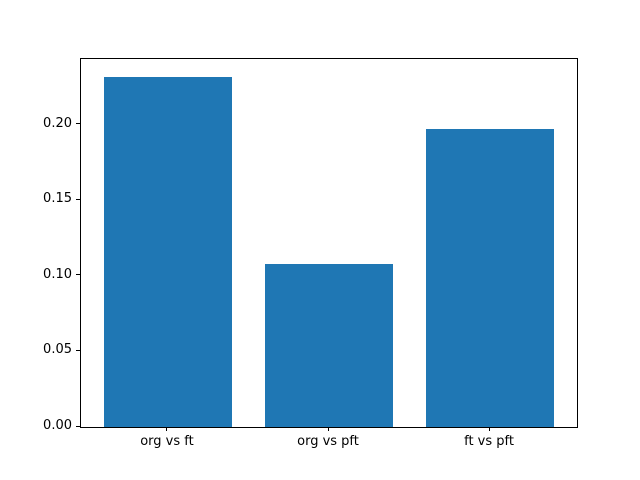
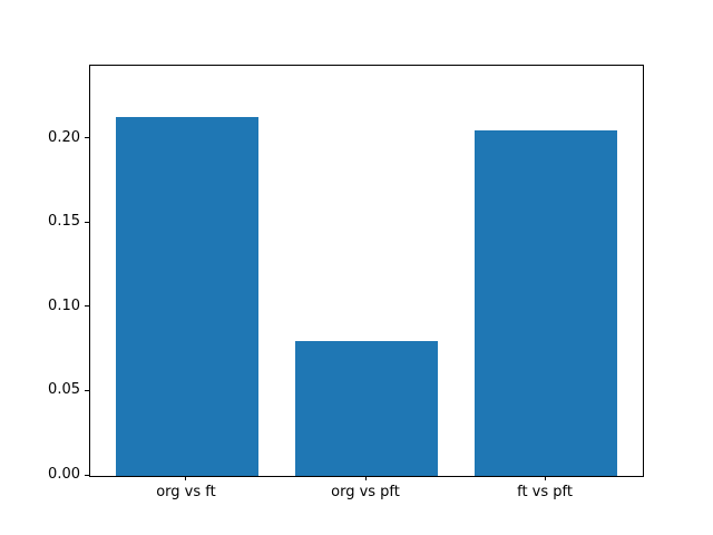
org vs ft: 0.232 -> 0.213
org vs pft: 0.108 -> 0.080
ft vs pft: 0.197 -> 0.205
